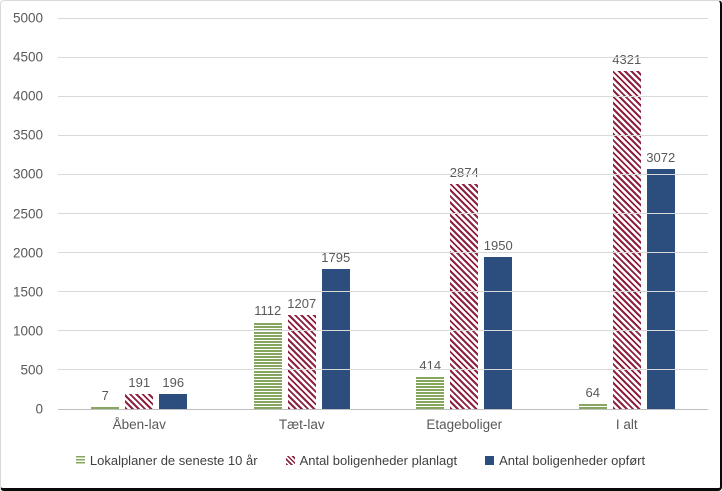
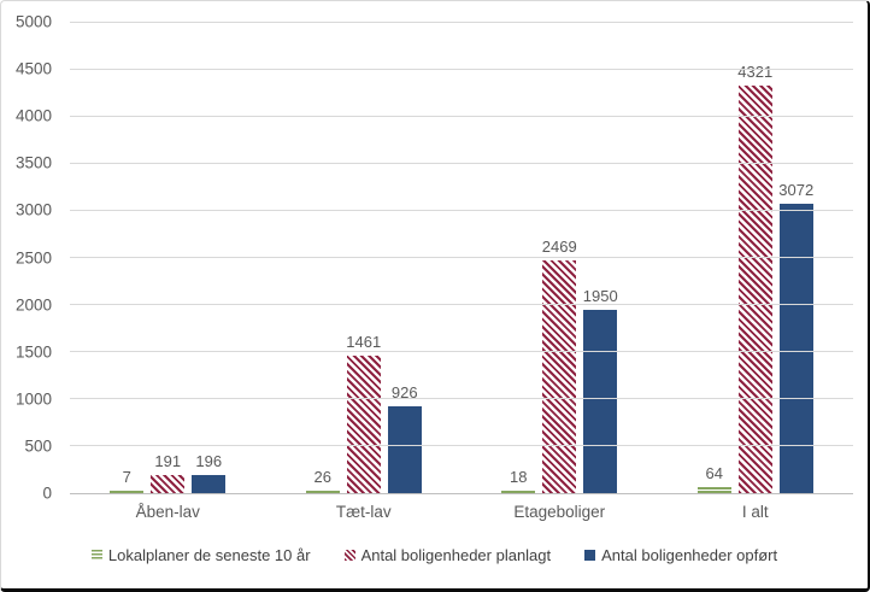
Lokalplaner de seneste 10 år/Tæt-lav: 1112 -> 26
Antal boligenheder planlagt/Tæt-lav: 1207 -> 1461
Antal boligenheder opført/Tæt-lav: 1795 -> 926
Lokalplaner de seneste 10 år/Etageboliger: 414 -> 18
Antal boligenheder planlagt/Etageboliger: 2874 -> 2469
